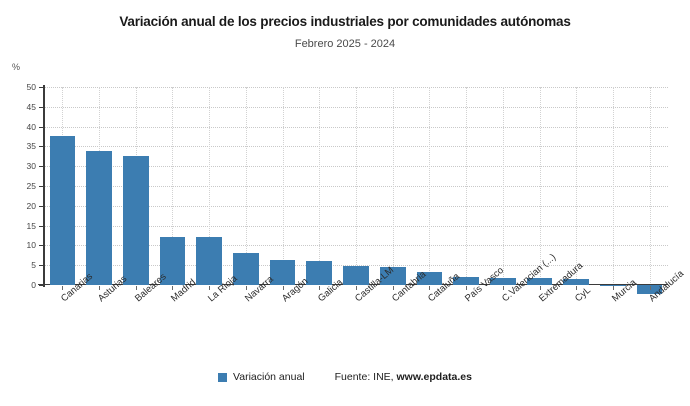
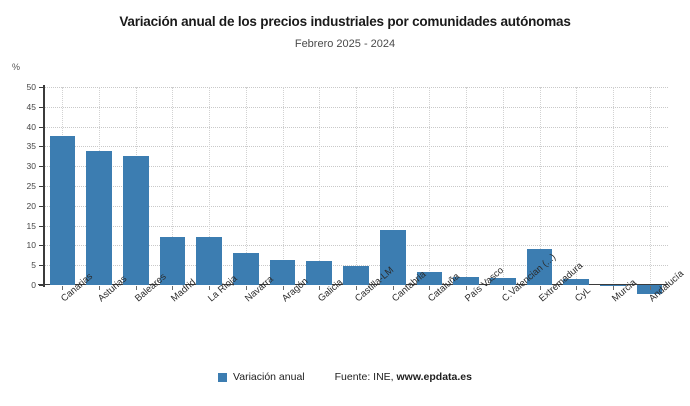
Cantabria: 4 -> 14
Extremadura: 2 -> 9
